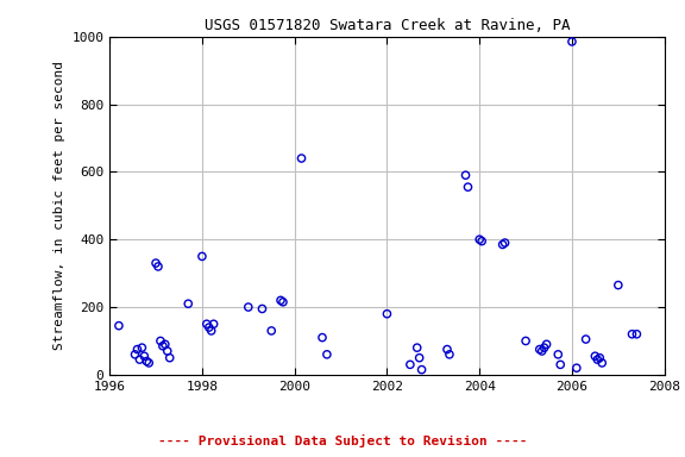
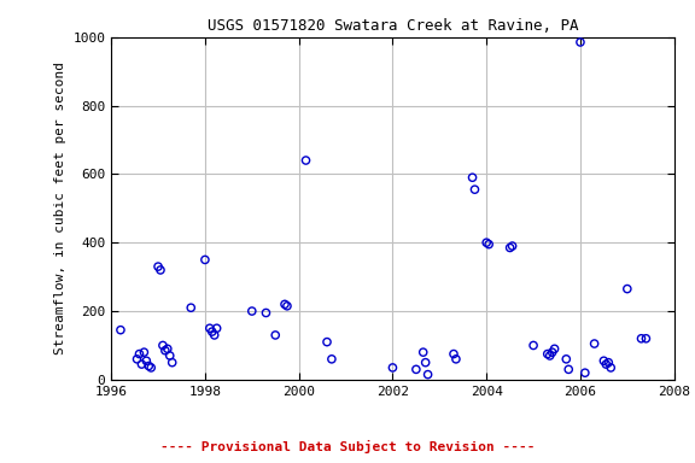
2002: 180 -> 35
